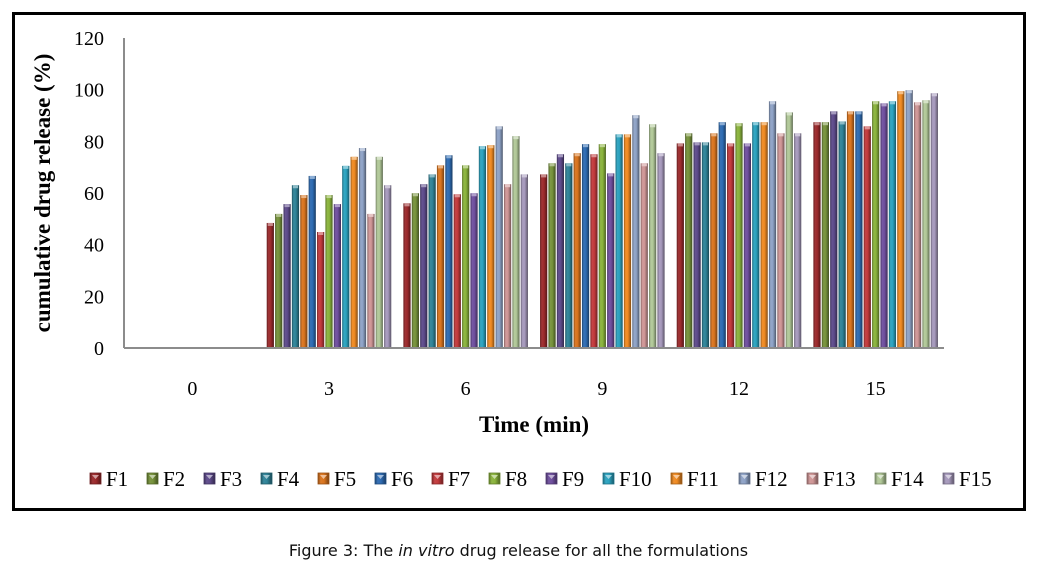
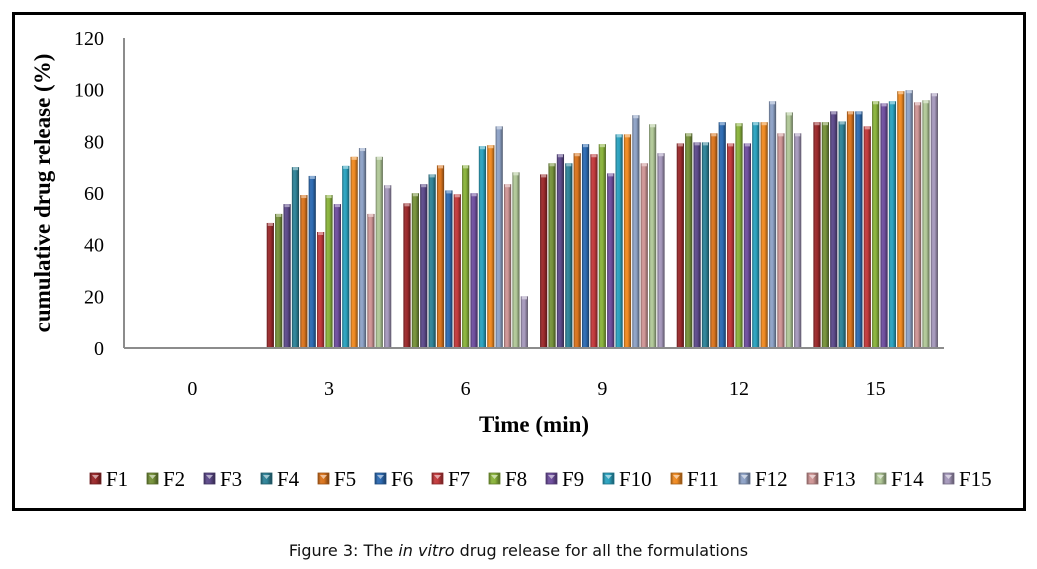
F4/3: 63 -> 70
F6/6: 75 -> 61
F14/6: 82 -> 68
F15/6: 67 -> 20
